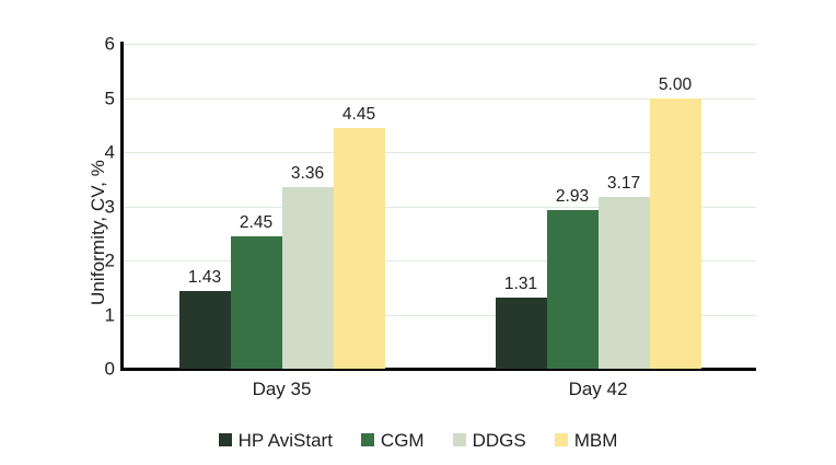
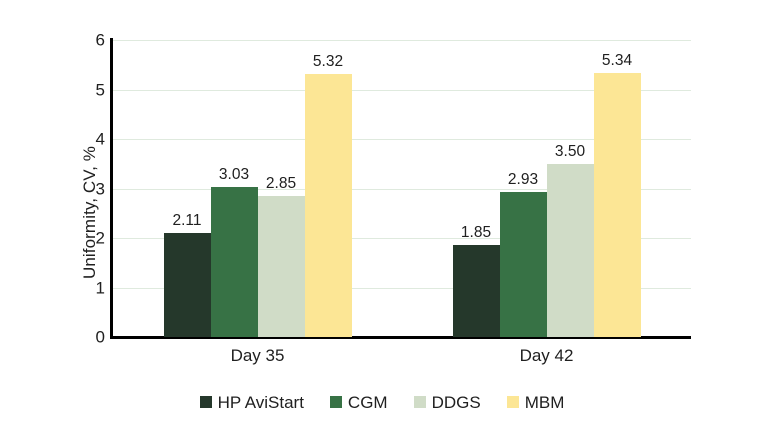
HP AviStart/Day 35: 1.43 -> 2.11
CGM/Day 35: 2.45 -> 3.03
DDGS/Day 35: 3.36 -> 2.85
MBM/Day 35: 4.45 -> 5.32
HP AviStart/Day 42: 1.31 -> 1.85
DDGS/Day 42: 3.17 -> 3.50
MBM/Day 42: 5.00 -> 5.34
